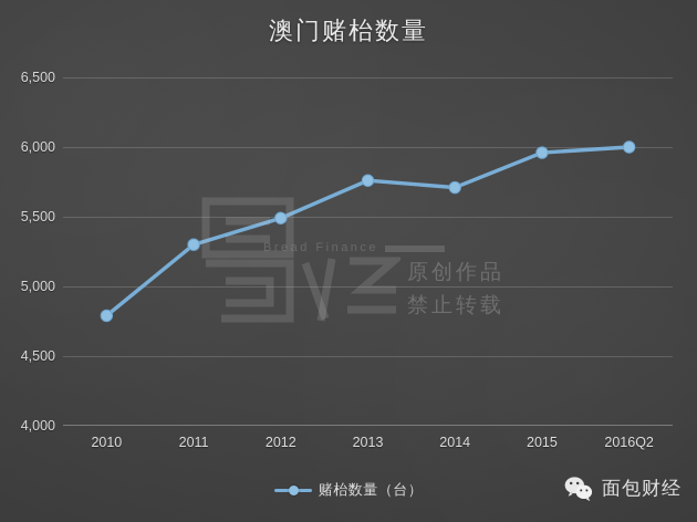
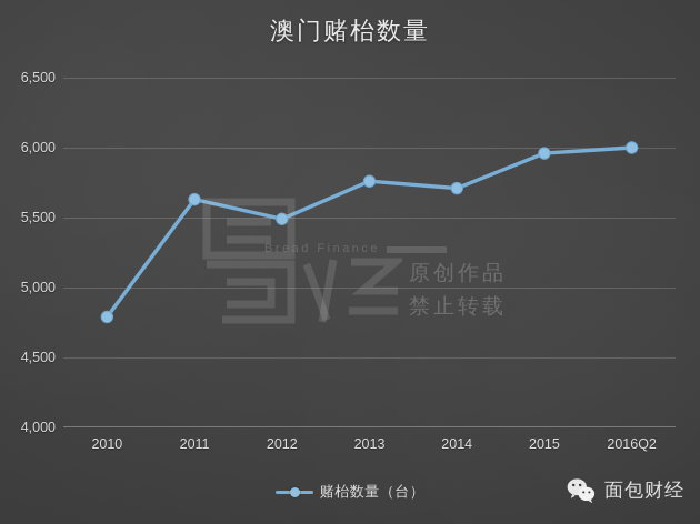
2011: 5300 -> 5630
